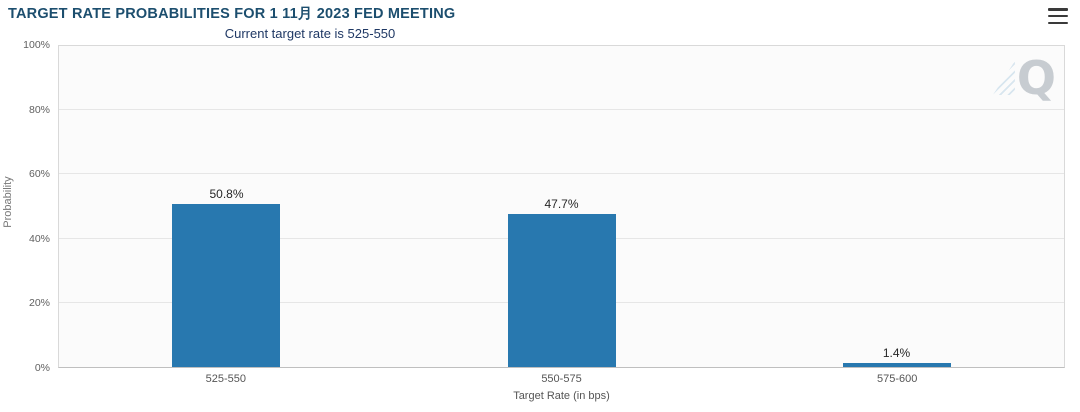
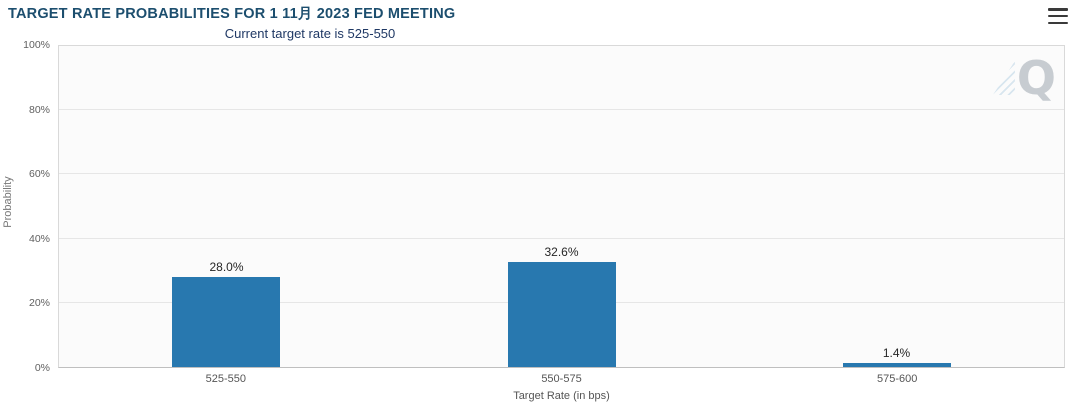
525-550: 50.8% -> 28.0%
550-575: 47.7% -> 32.6%
